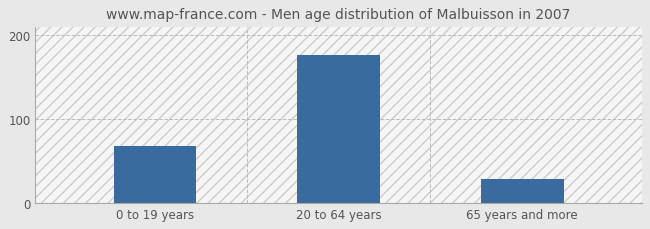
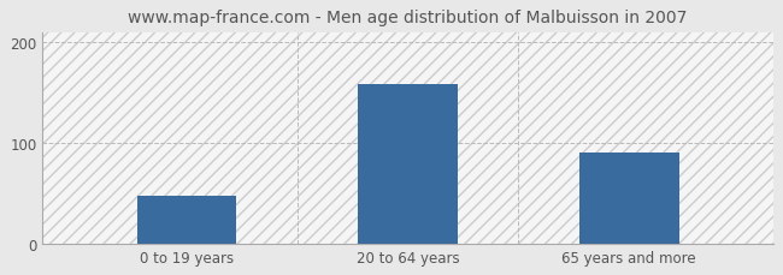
0 to 19 years: 68 -> 48
20 to 64 years: 176 -> 158
65 years and more: 28 -> 90
